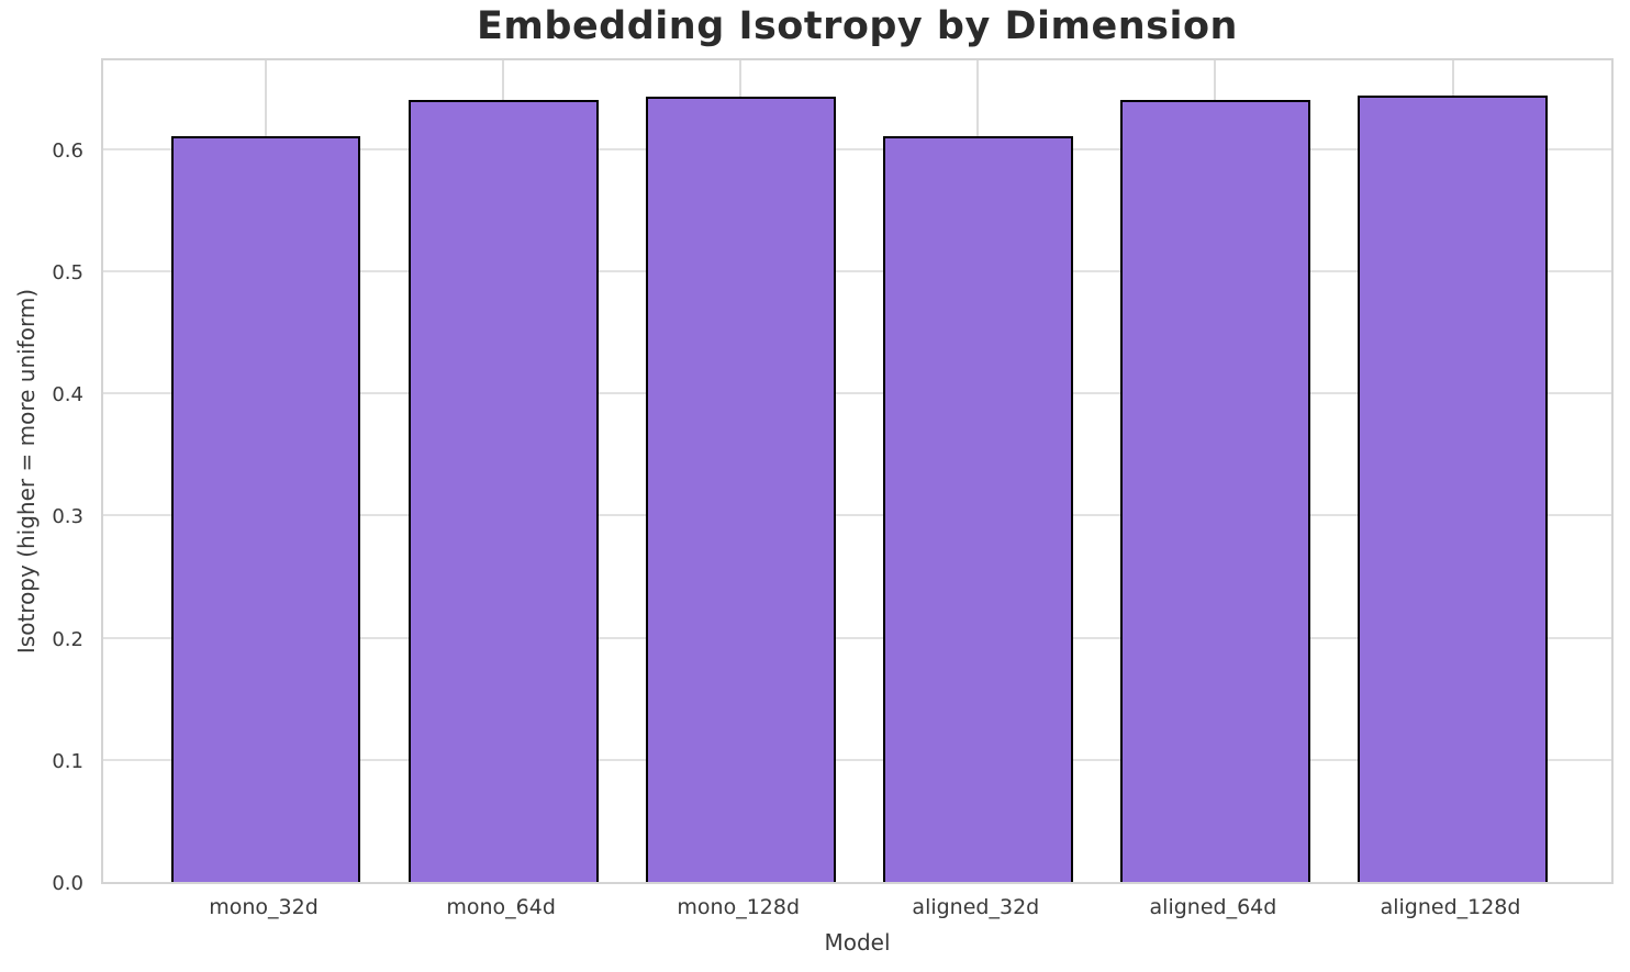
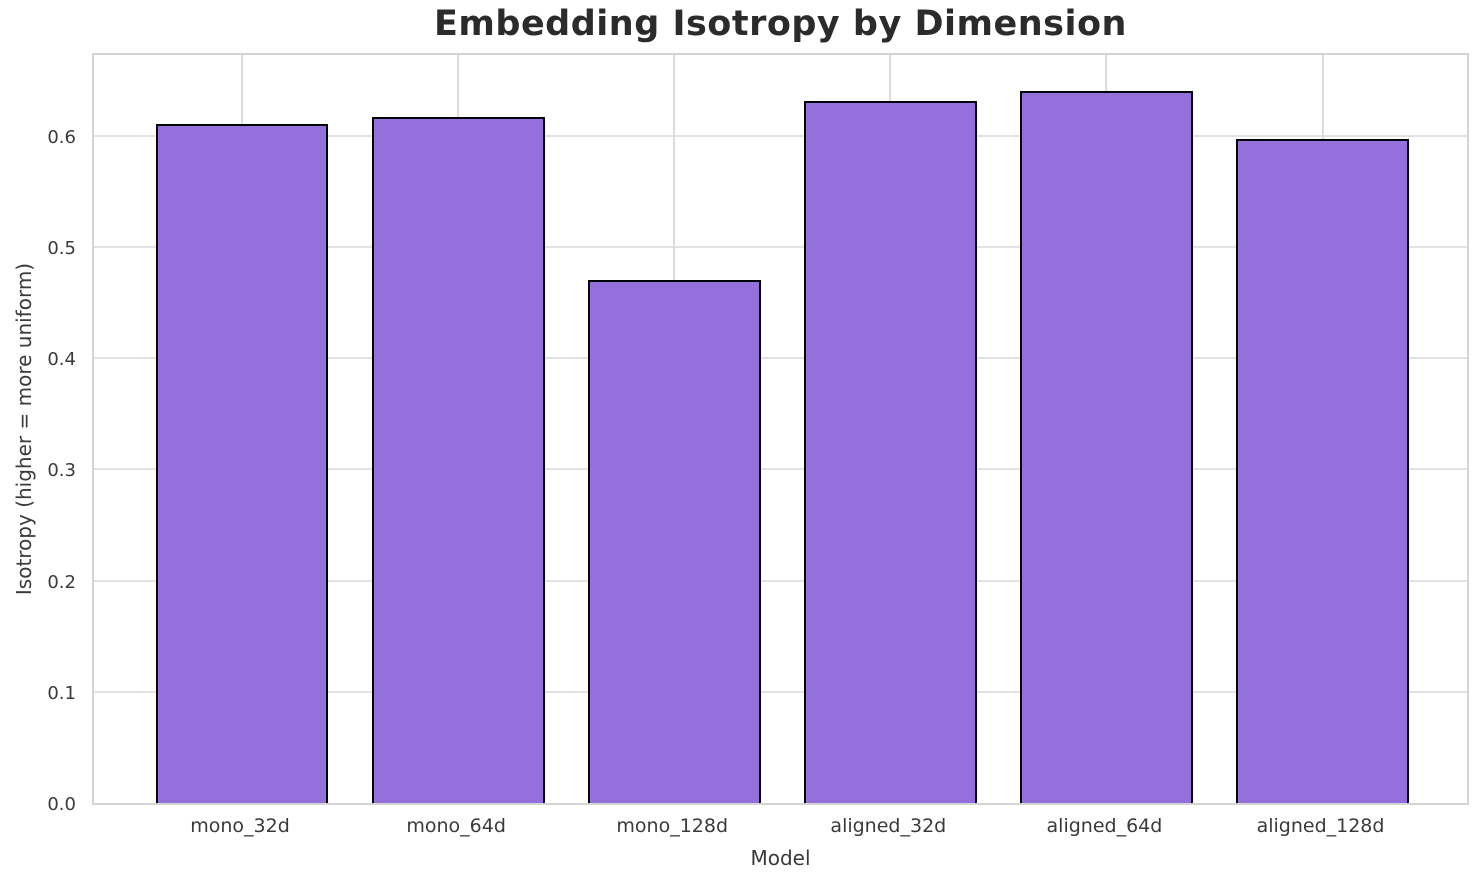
mono_64d: 0.640 -> 0.617
mono_128d: 0.643 -> 0.470
aligned_32d: 0.610 -> 0.631
aligned_128d: 0.644 -> 0.597
